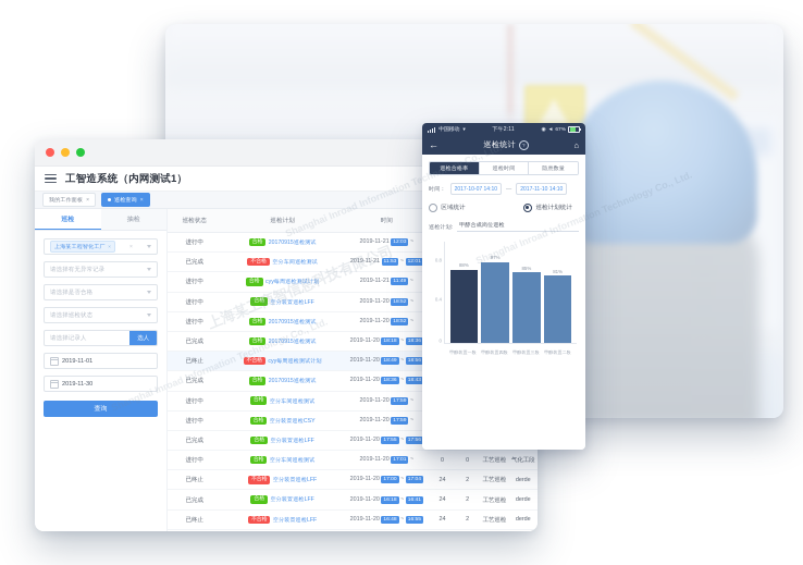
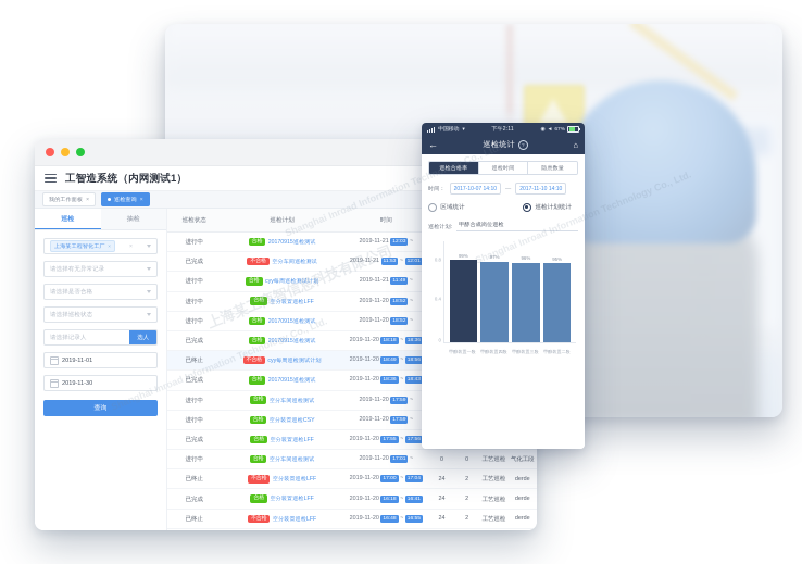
甲醇装置一段: 88% -> 99%
甲醇装置三段: 85% -> 96%
甲醇装置二段: 81% -> 95%
